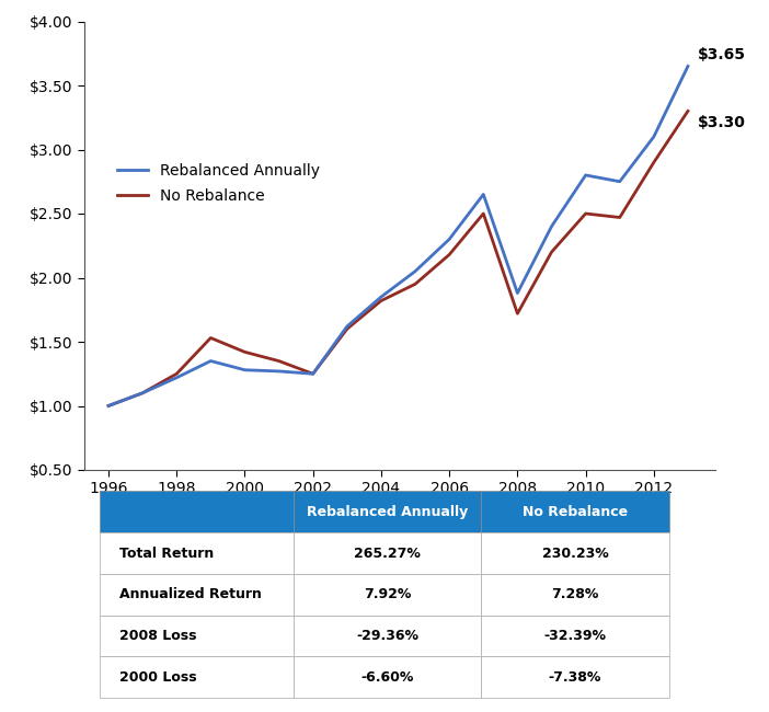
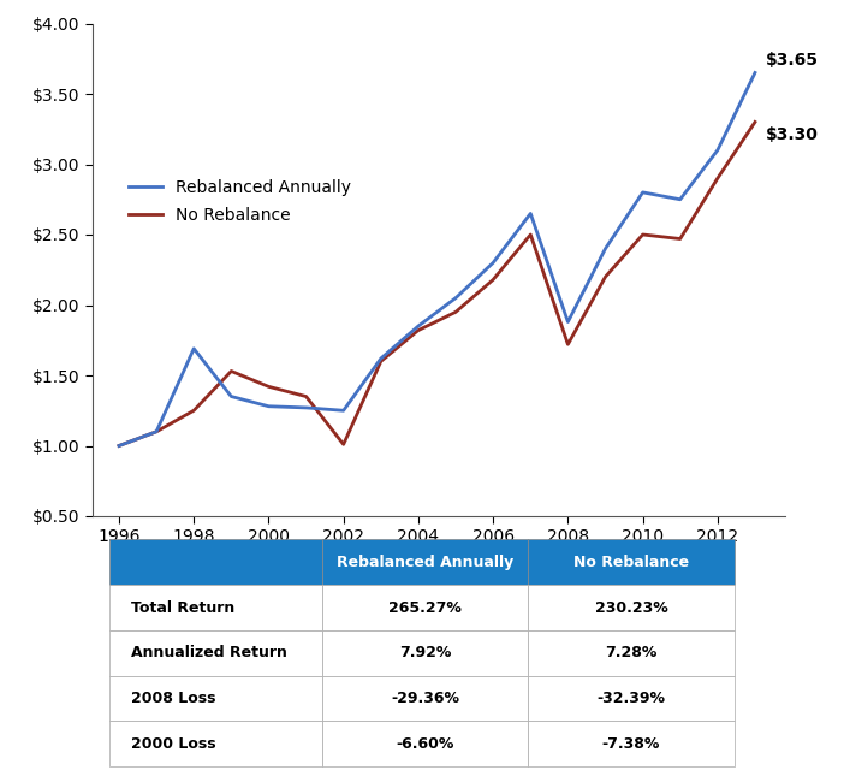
Rebalanced Annually/1998: $1.22 -> $1.69
No Rebalance/2002: $1.25 -> $1.01
